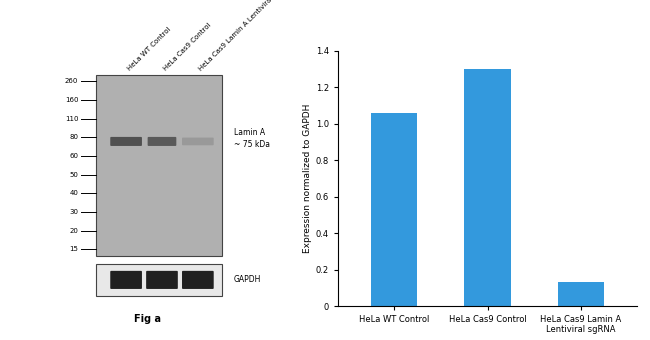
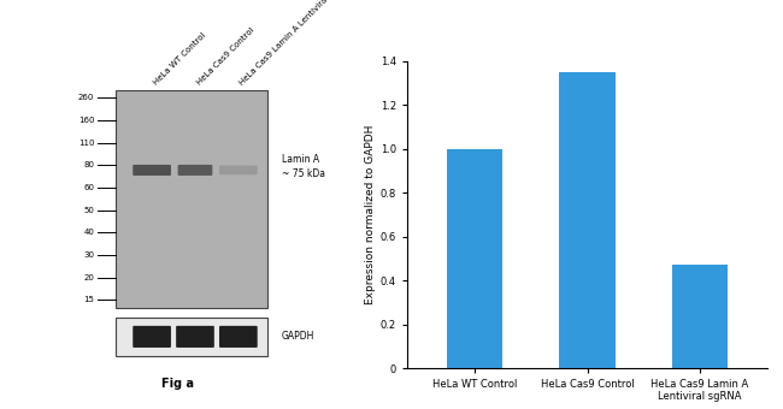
HeLa WT Control: 1.06 -> 1.00
HeLa Cas9 Control: 1.30 -> 1.35
HeLa Cas9 Lamin A Lentiviral sgRNA: 0.13 -> 0.47
